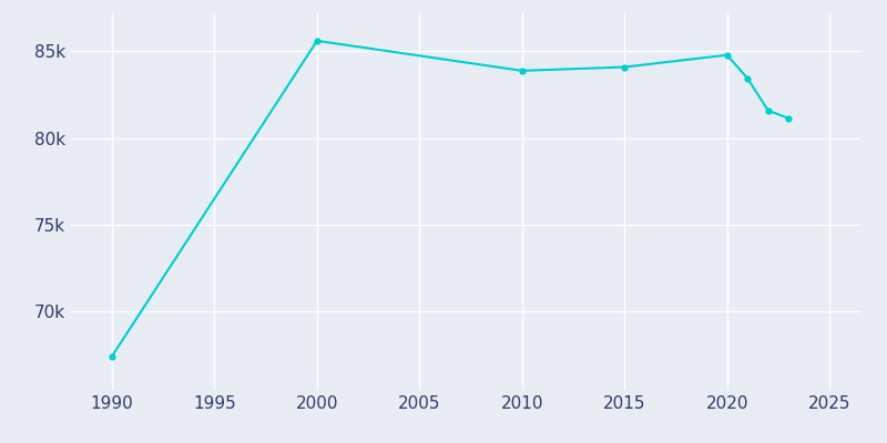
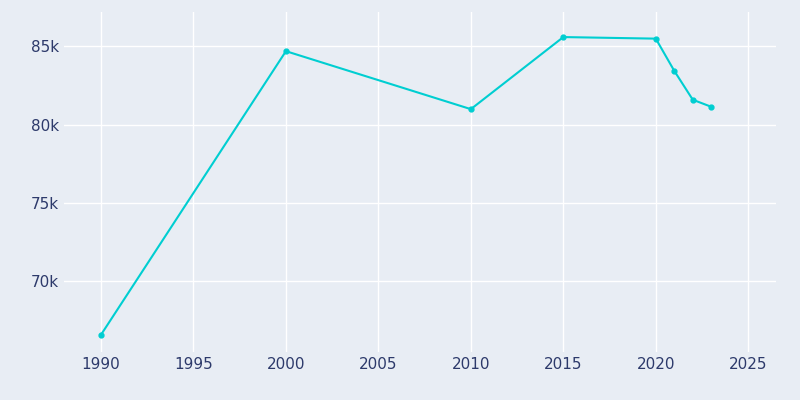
1990: 67.4k -> 66.6k
2000: 85.6k -> 84.7k
2010: 83.9k -> 81.0k
2015: 84.1k -> 85.6k
2020: 84.8k -> 85.5k
